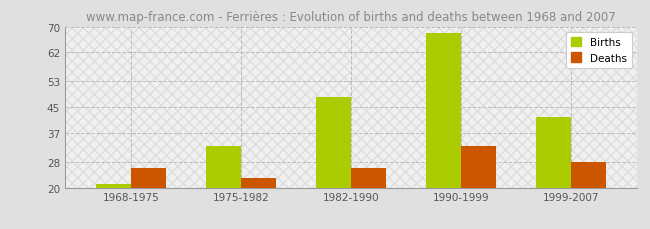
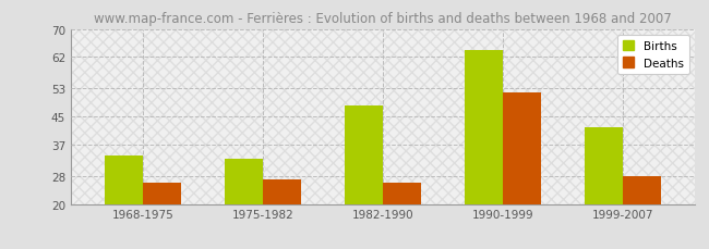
Births/1968-1975: 21 -> 34
Deaths/1975-1982: 23 -> 27
Births/1990-1999: 68 -> 64
Deaths/1990-1999: 33 -> 52
